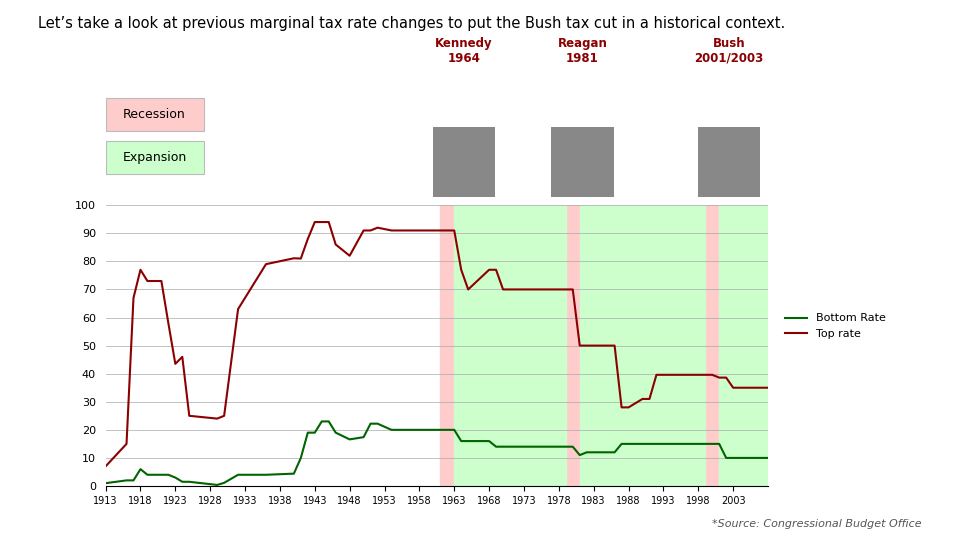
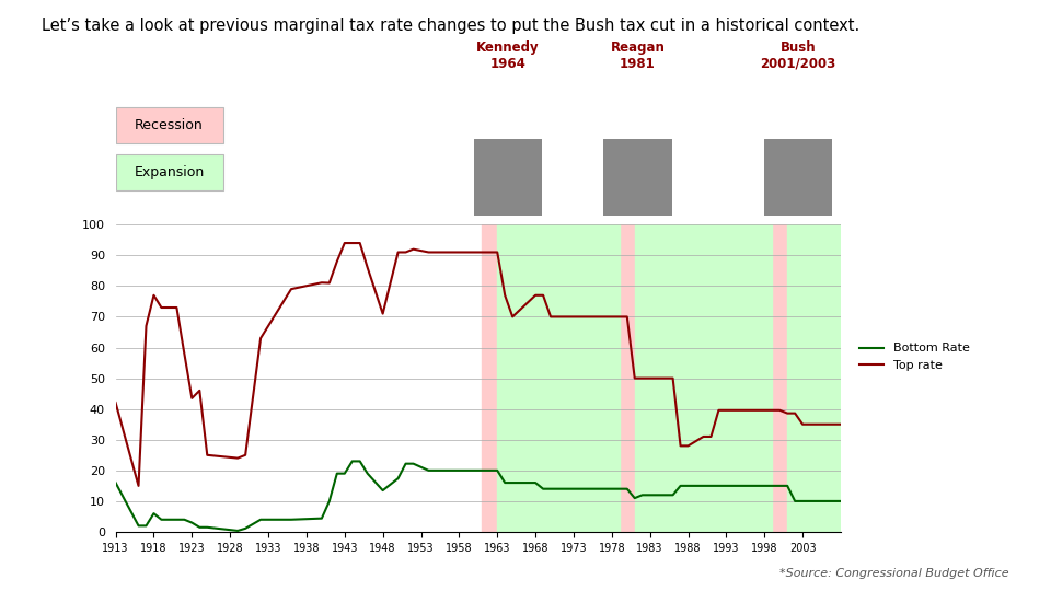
Top rate/1913: 7.0 -> 42.0
Bottom Rate/1913: 1.0 -> 16.0
Top rate/1948: 82.0 -> 71.0
Bottom Rate/1948: 16.6 -> 13.5
